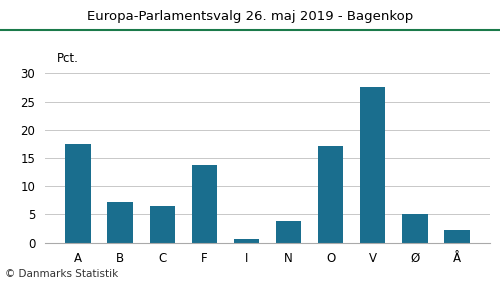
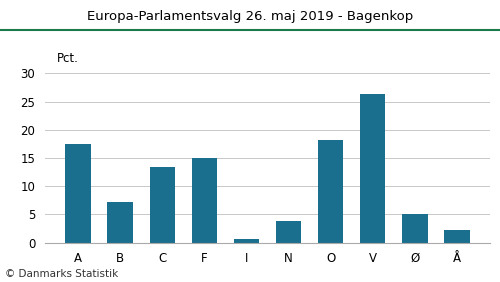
C: 6.5 -> 13.4
F: 13.7 -> 15.0
O: 17.2 -> 18.2
V: 27.5 -> 26.4
